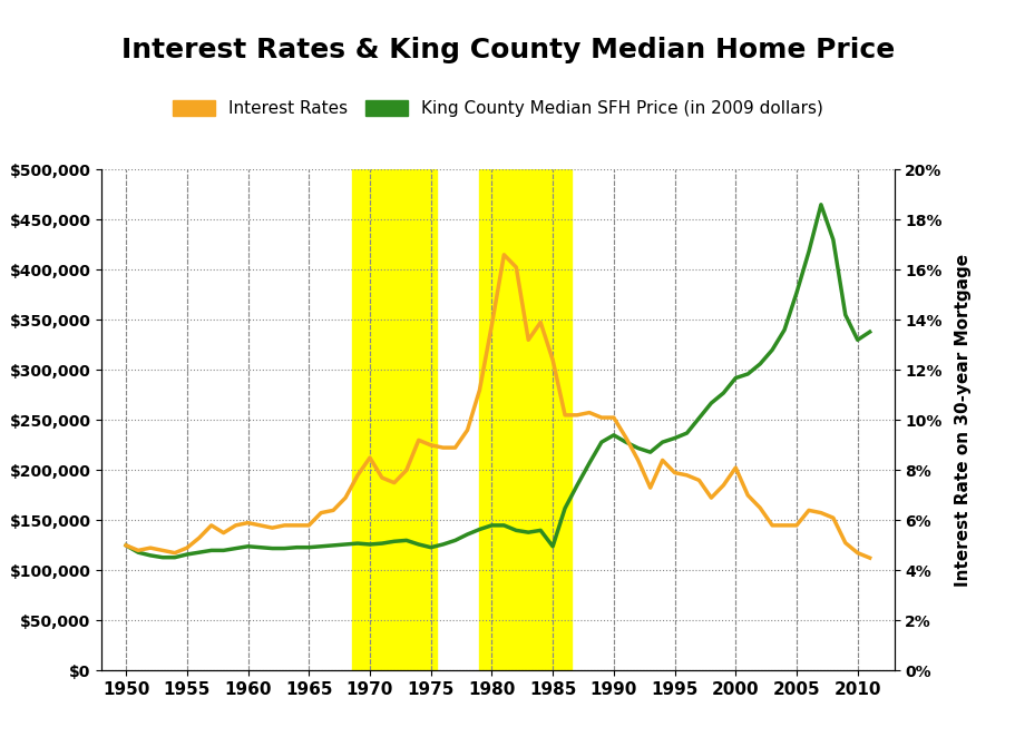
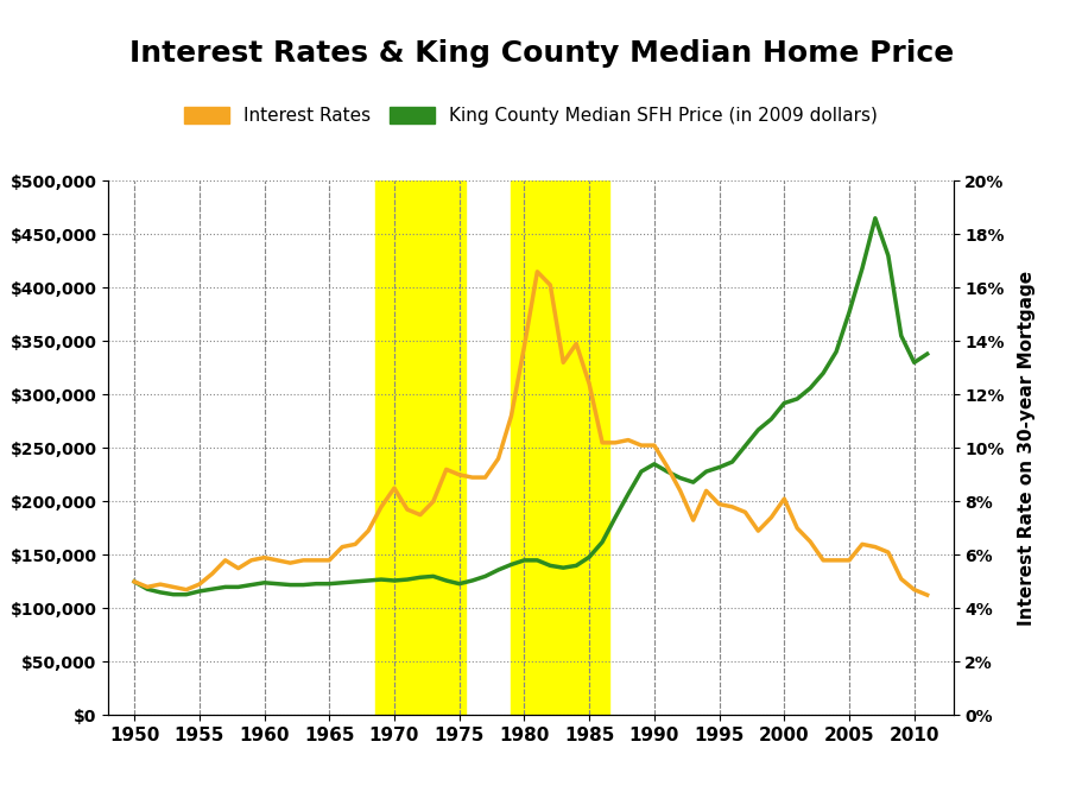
King County Median SFH Price (in 2009 dollars)/1985: $124,000 -> $148,000
